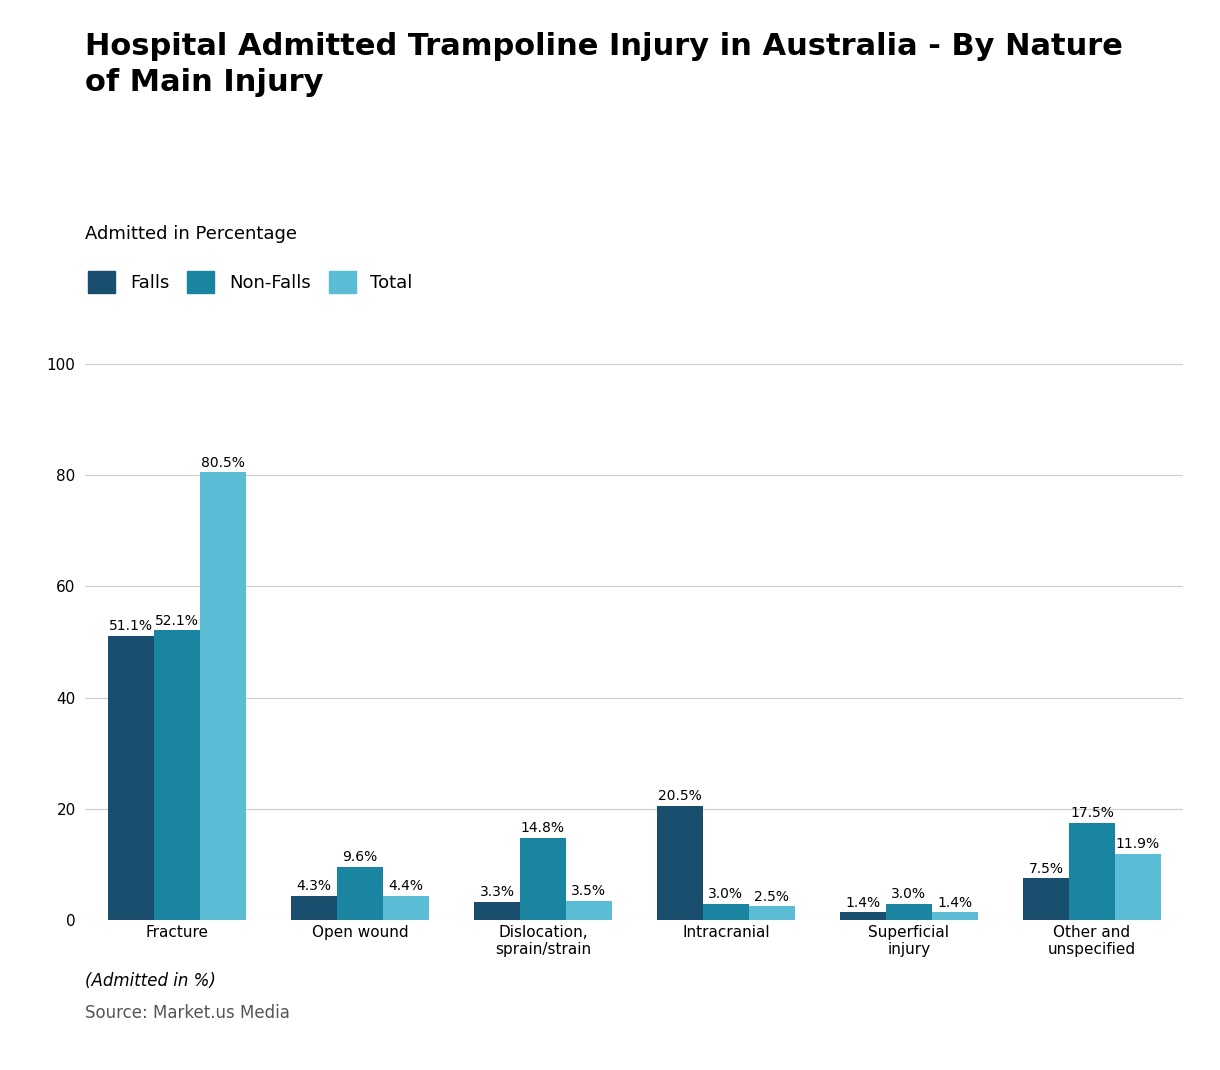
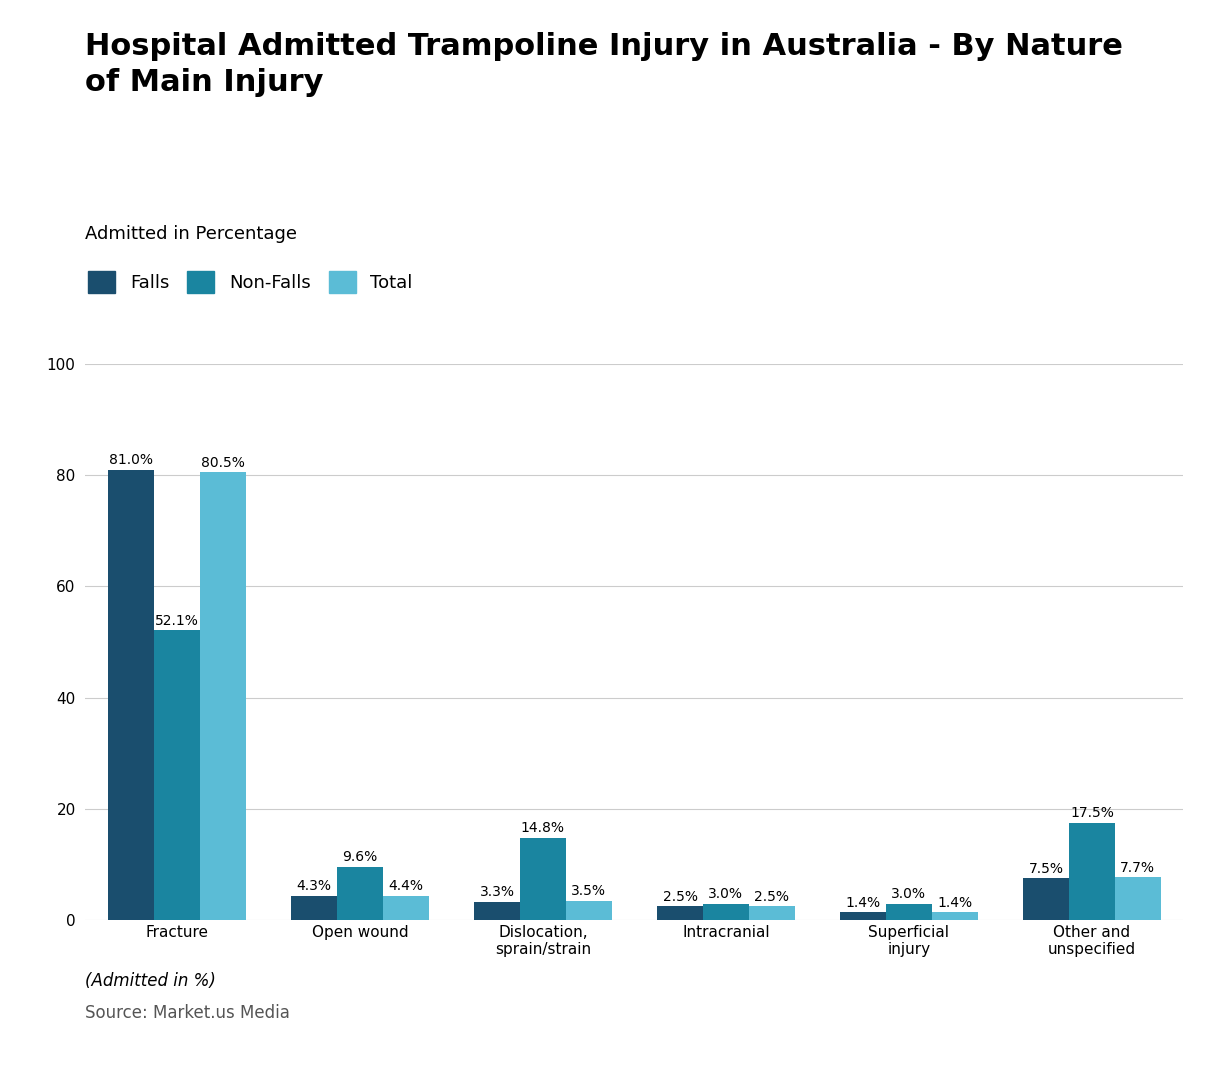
Falls/Fracture: 51.1% -> 81.0%
Falls/Intracranial: 20.5% -> 2.5%
Total/Other and unspecified: 11.9% -> 7.7%
